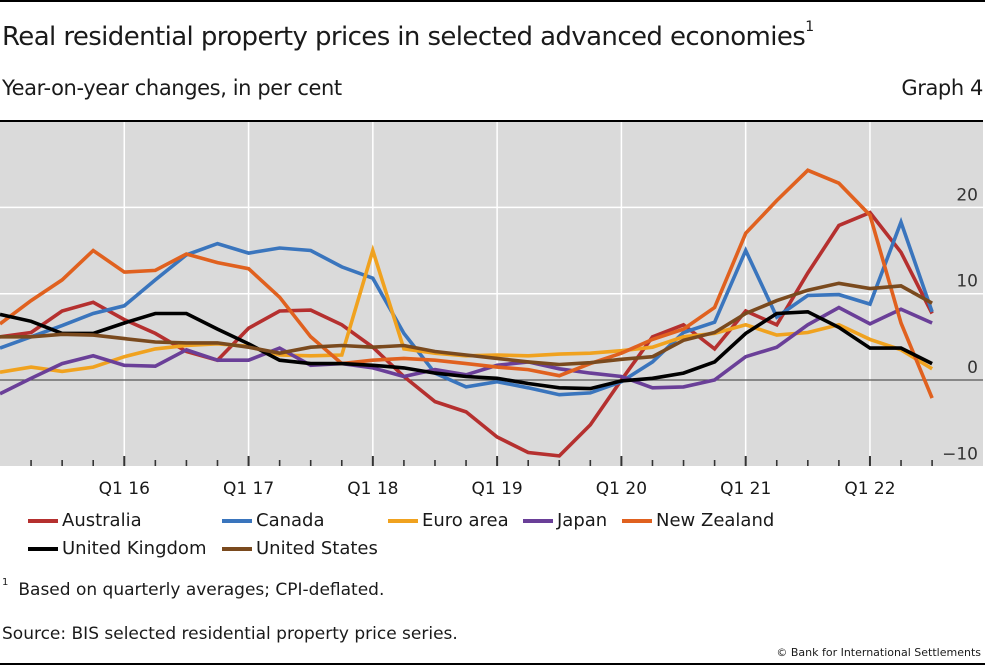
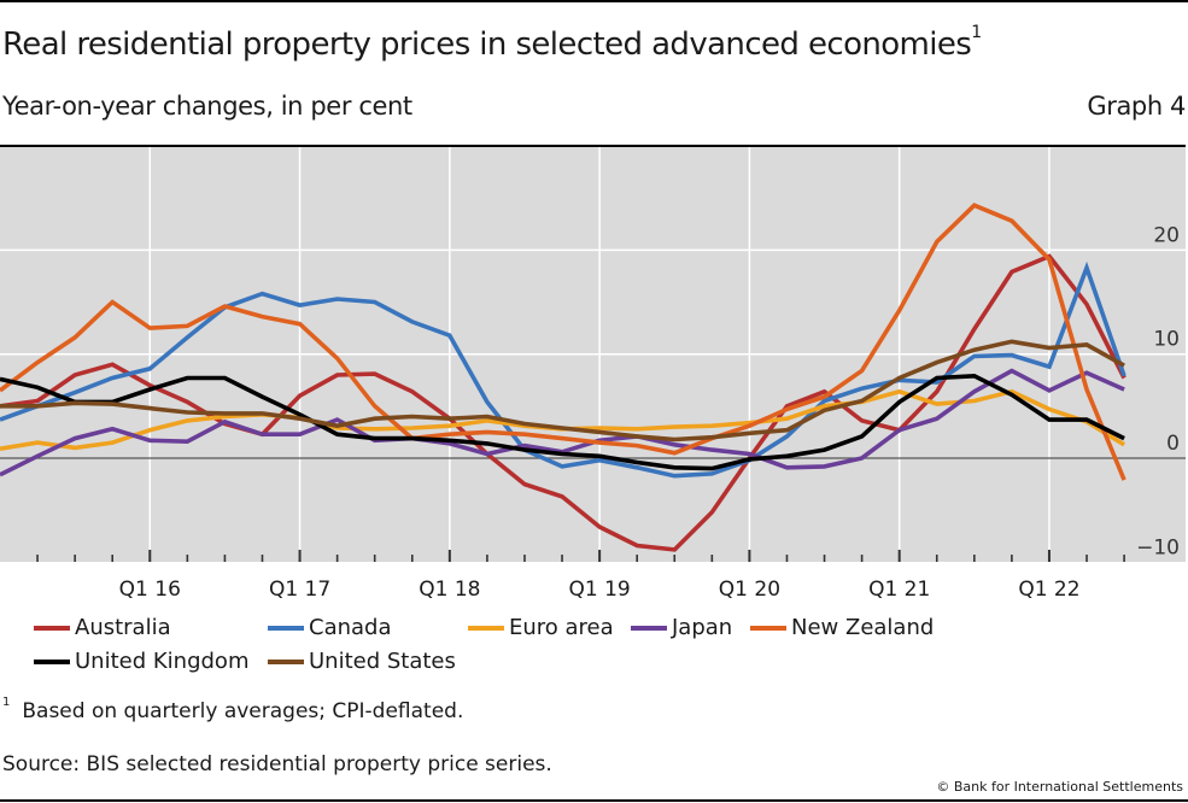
Euro area/Q1 18: 15 -> 3
Australia/Q1 21: 8 -> 3
Canada/Q1 21: 15 -> 8
New Zealand/Q1 21: 17 -> 14
